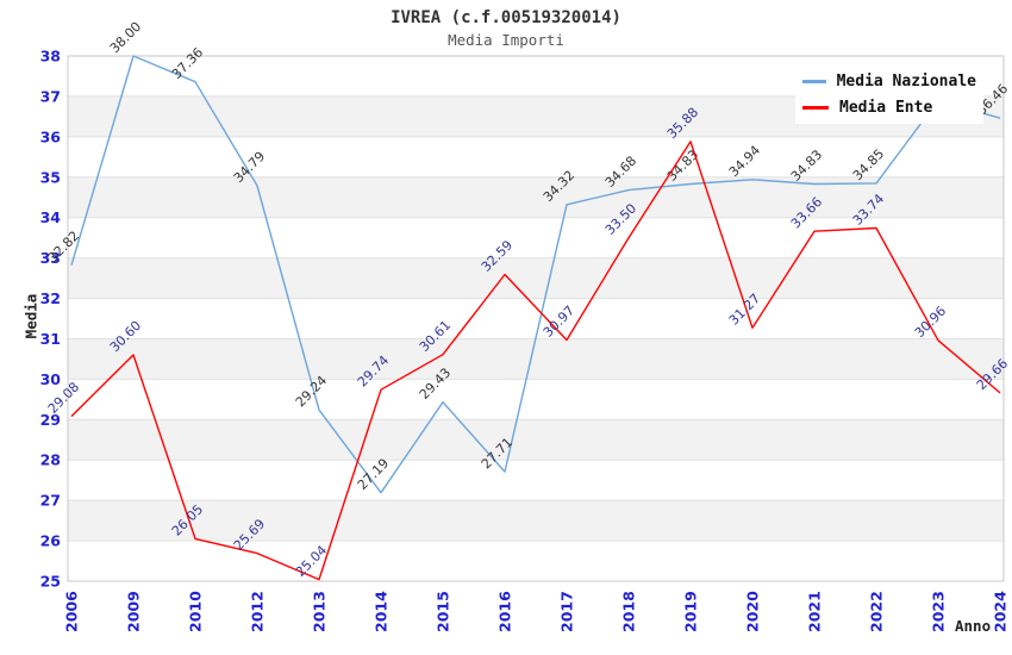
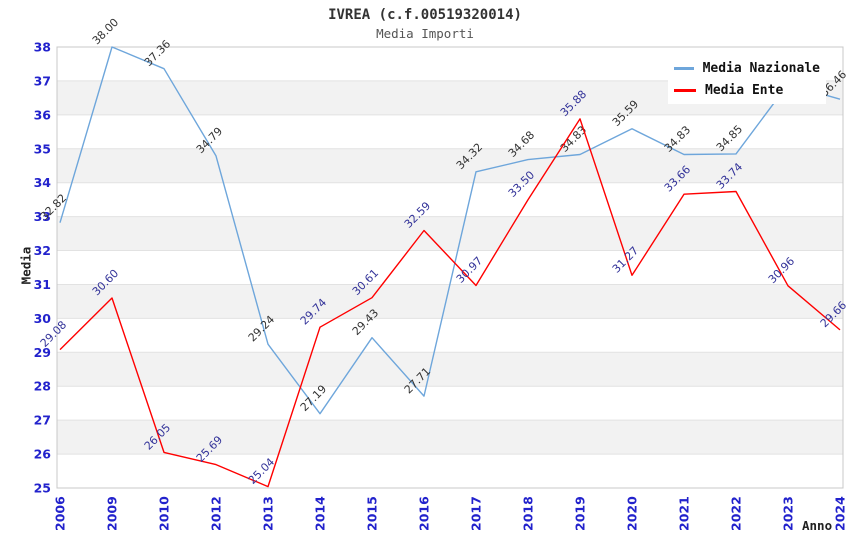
Media Nazionale/2020: 34.94 -> 35.59
